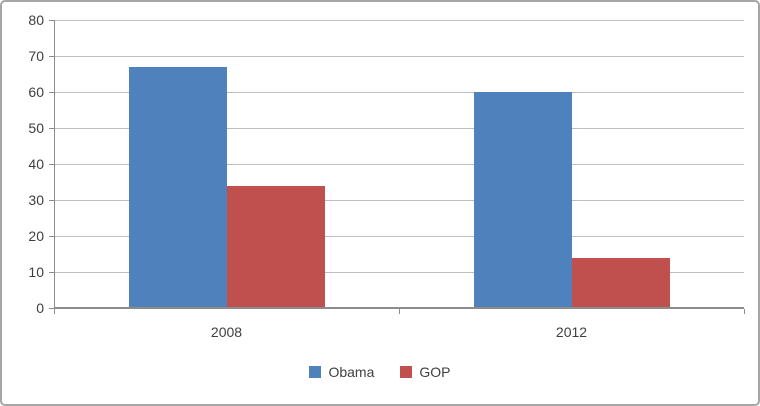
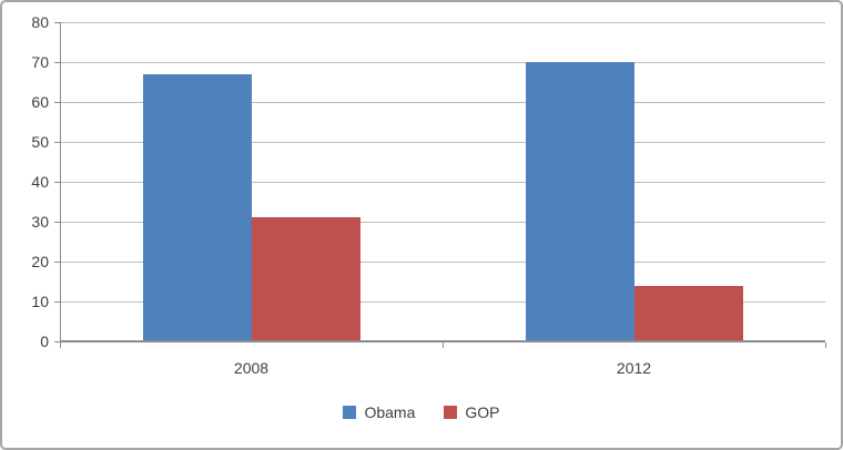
GOP/2008: 34 -> 31
Obama/2012: 60 -> 70
